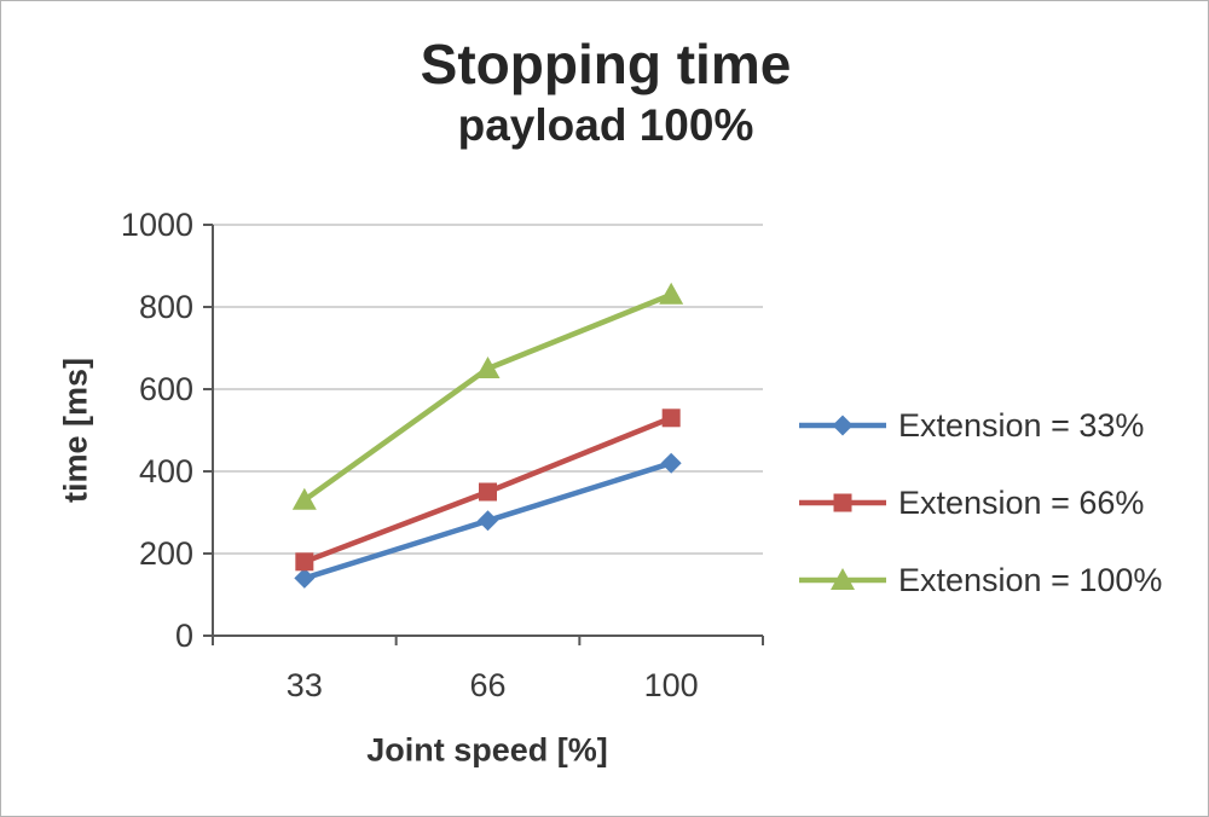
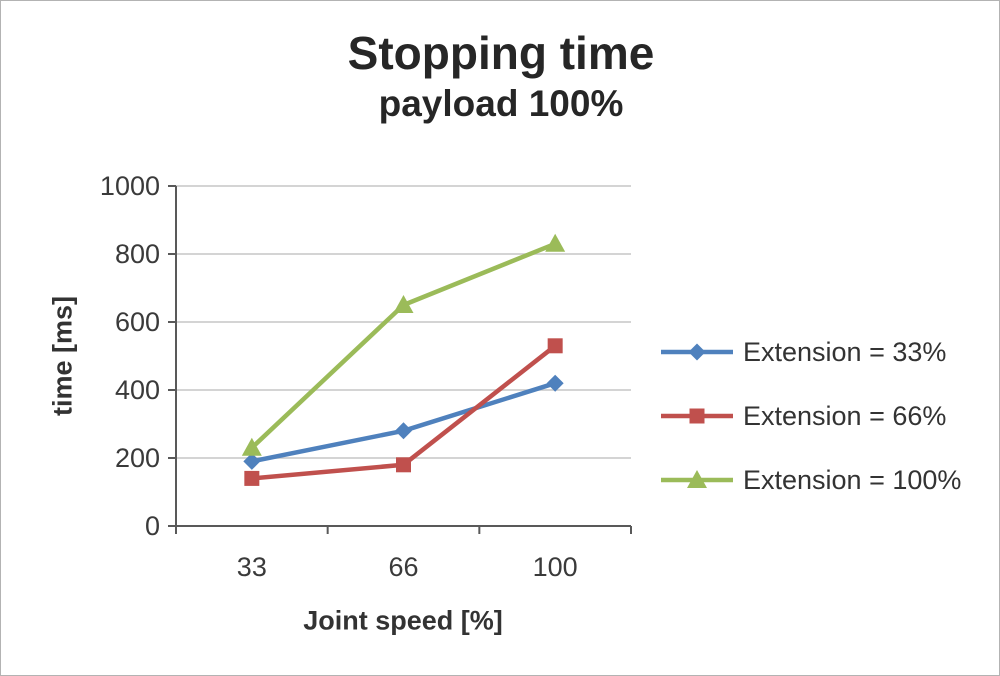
Extension = 33%/33: 140 -> 190
Extension = 66%/33: 180 -> 140
Extension = 100%/33: 330 -> 230
Extension = 66%/66: 350 -> 180
